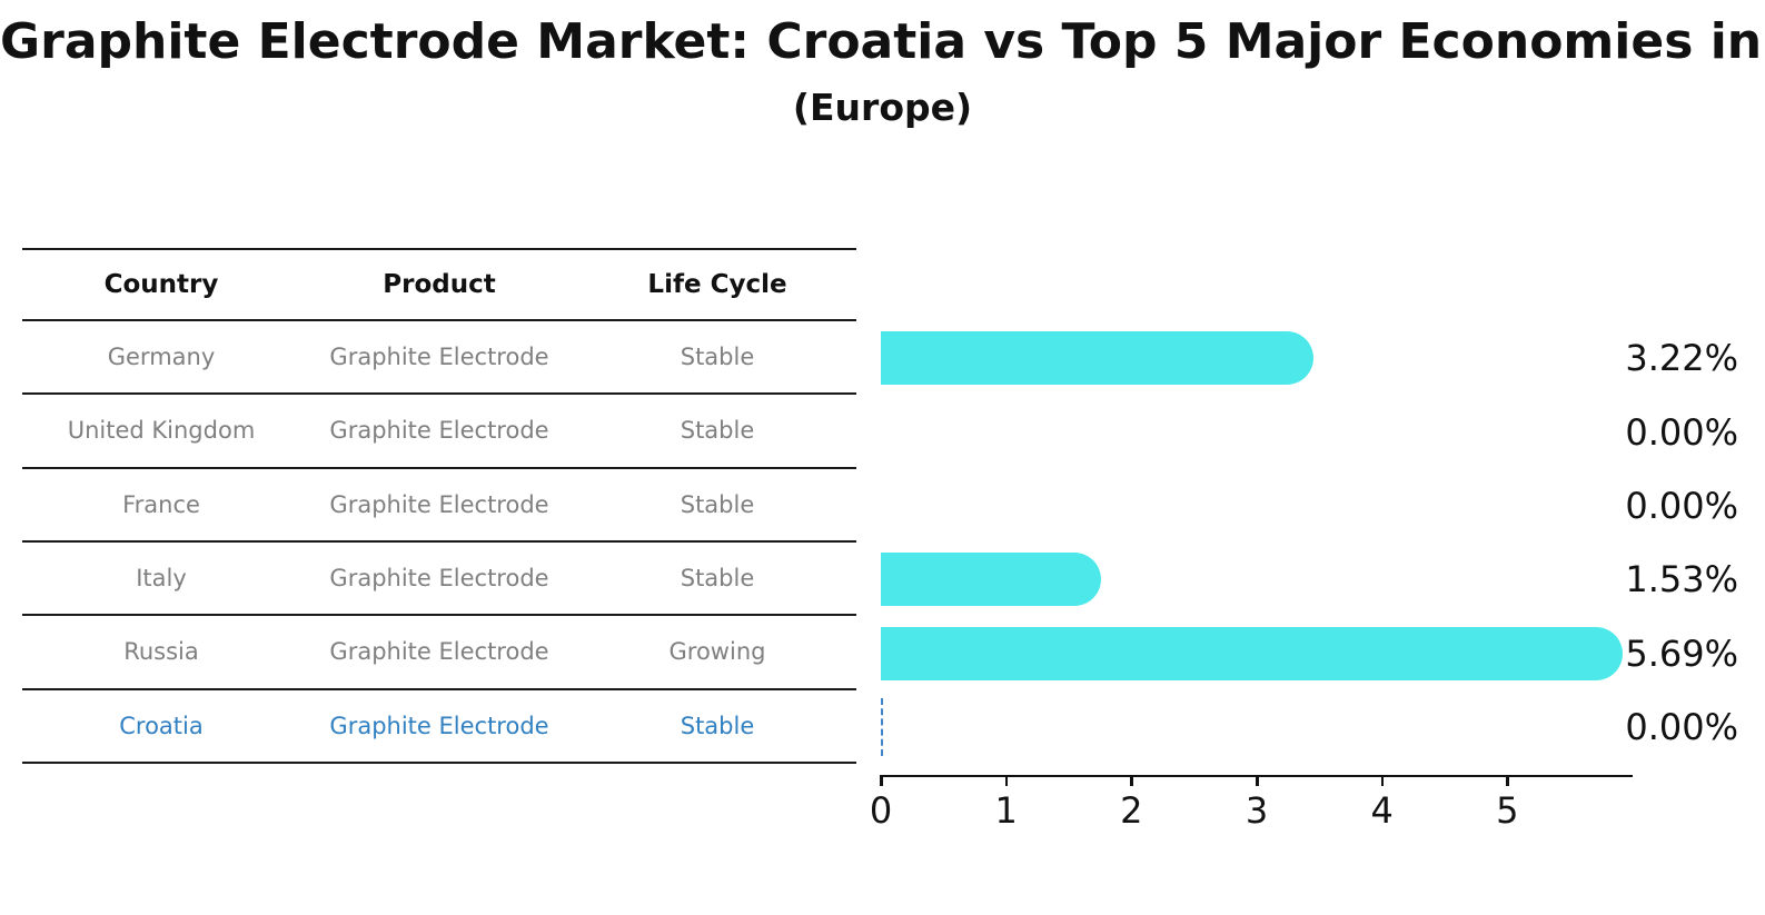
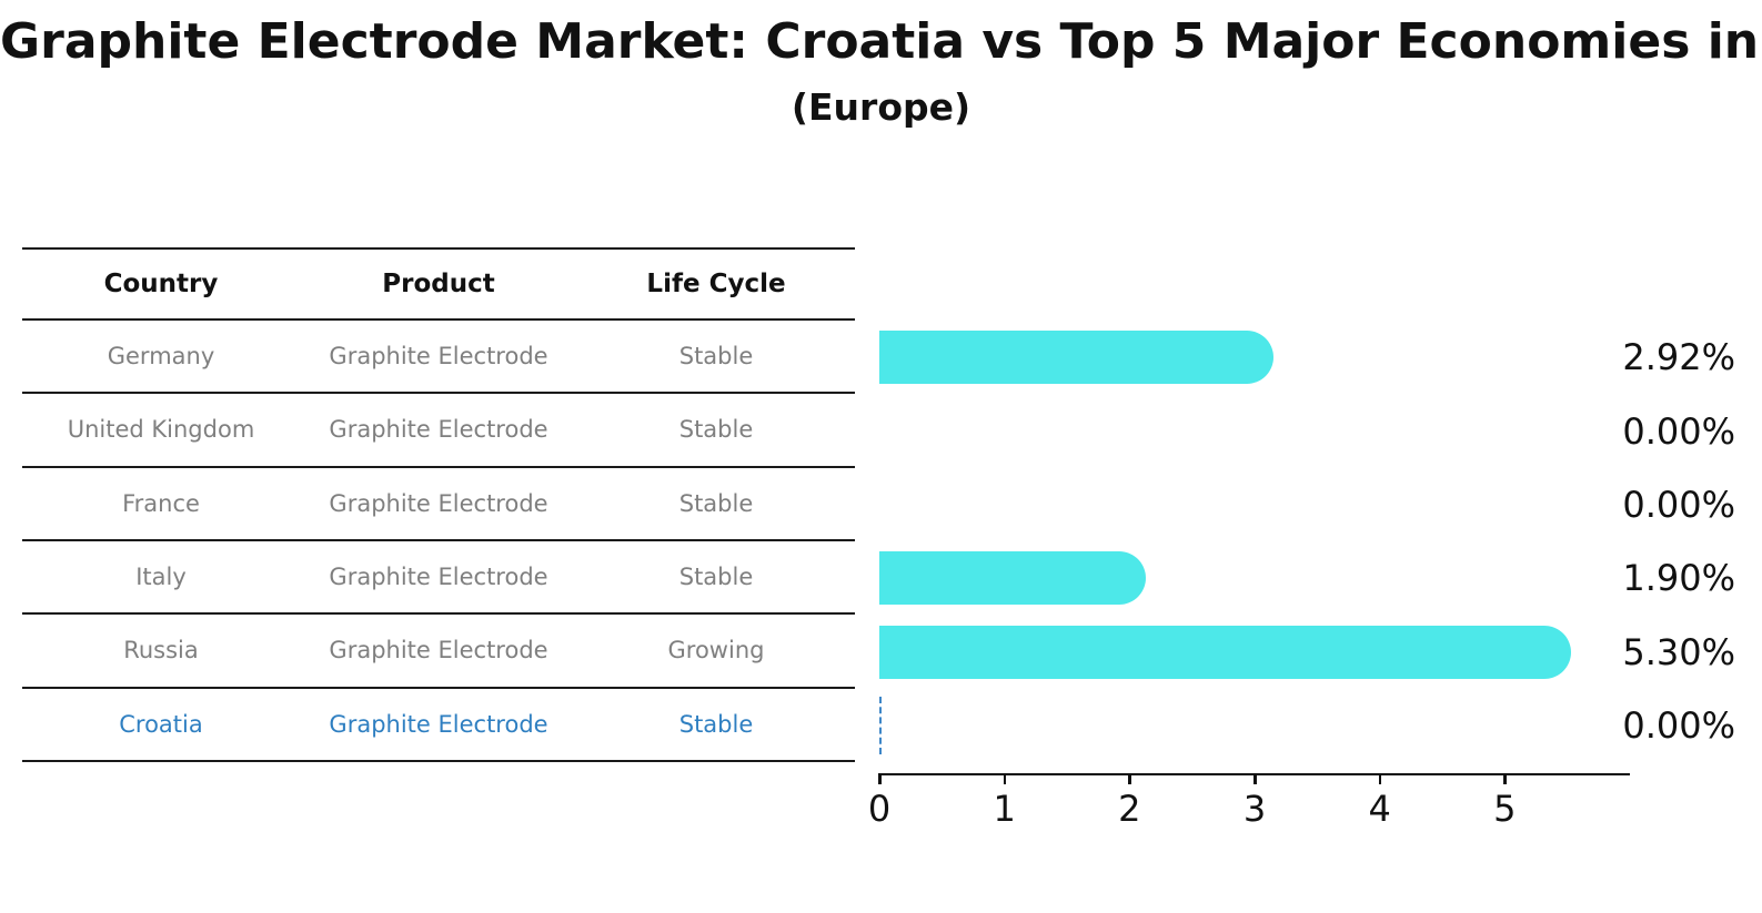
Germany: 3.22% -> 2.92%
Italy: 1.53% -> 1.90%
Russia: 5.69% -> 5.30%
